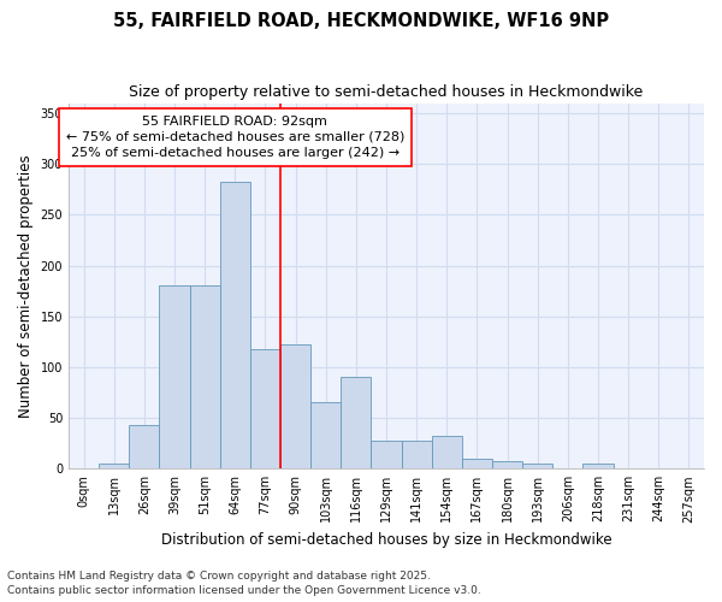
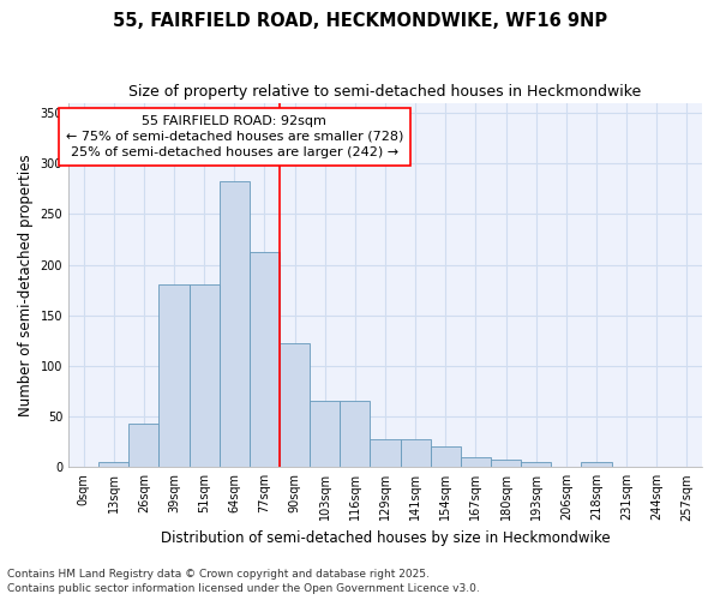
77sqm: 118 -> 212
116sqm: 90 -> 65
154sqm: 32 -> 20
